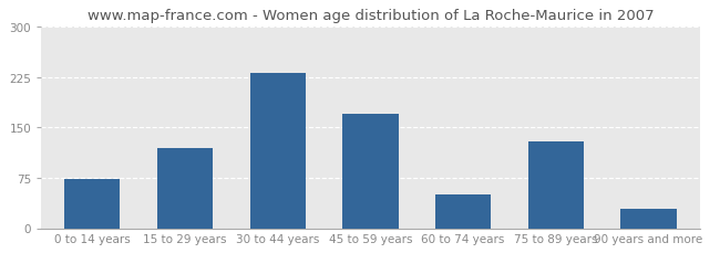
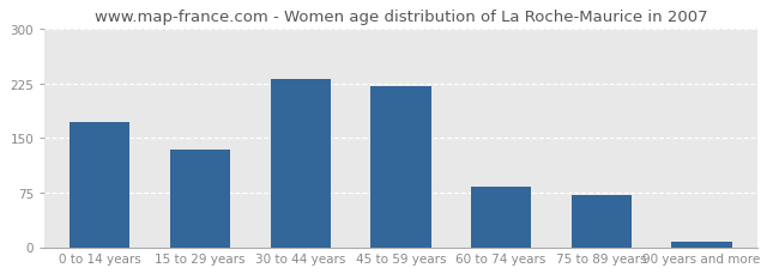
0 to 14 years: 74 -> 172
15 to 29 years: 120 -> 135
45 to 59 years: 170 -> 222
60 to 74 years: 50 -> 83
75 to 89 years: 130 -> 72
90 years and more: 28 -> 8
